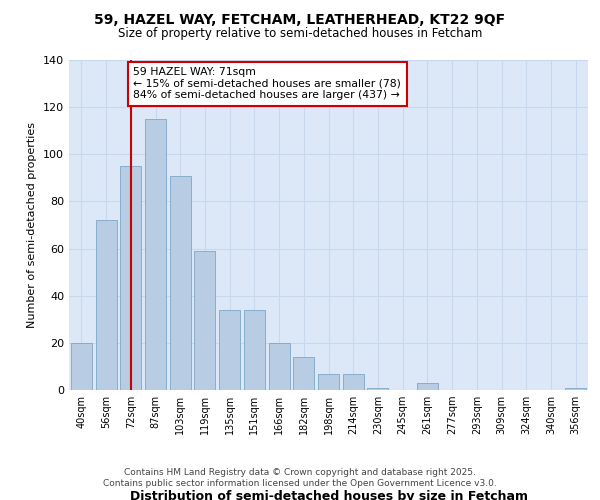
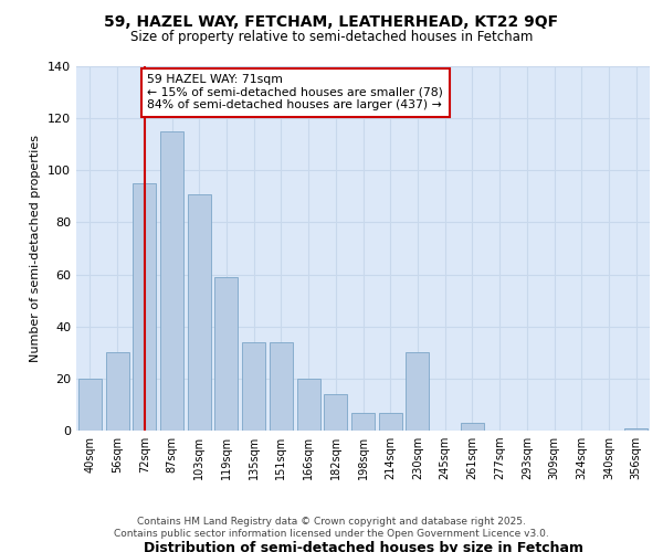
56sqm: 72 -> 30
230sqm: 1 -> 30
